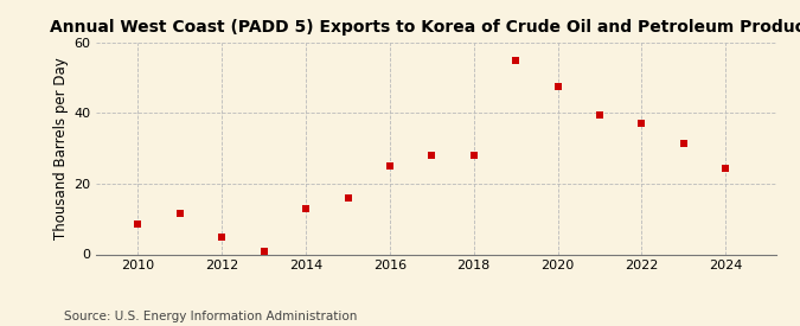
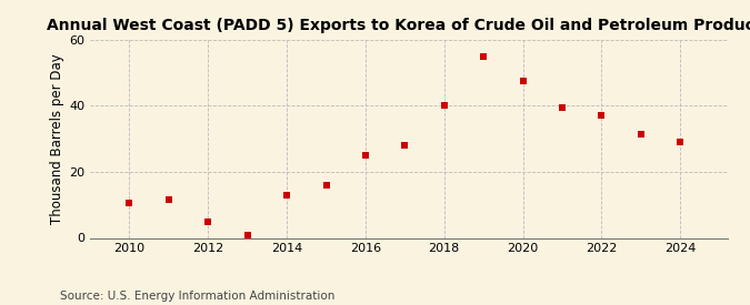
2010: 8.5 -> 10.5
2018: 28.0 -> 40.0
2024: 24.5 -> 29.0
